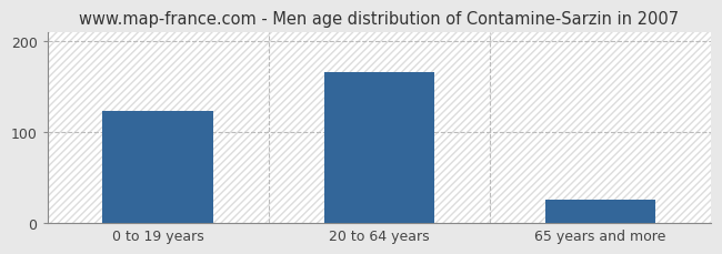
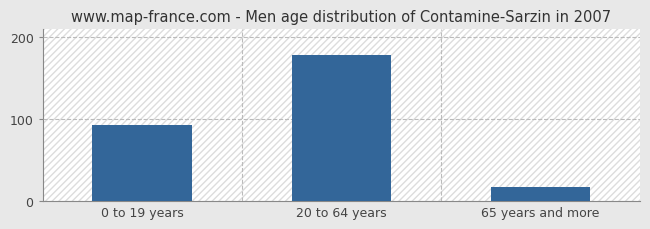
0 to 19 years: 124 -> 93
20 to 64 years: 166 -> 178
65 years and more: 26 -> 17
